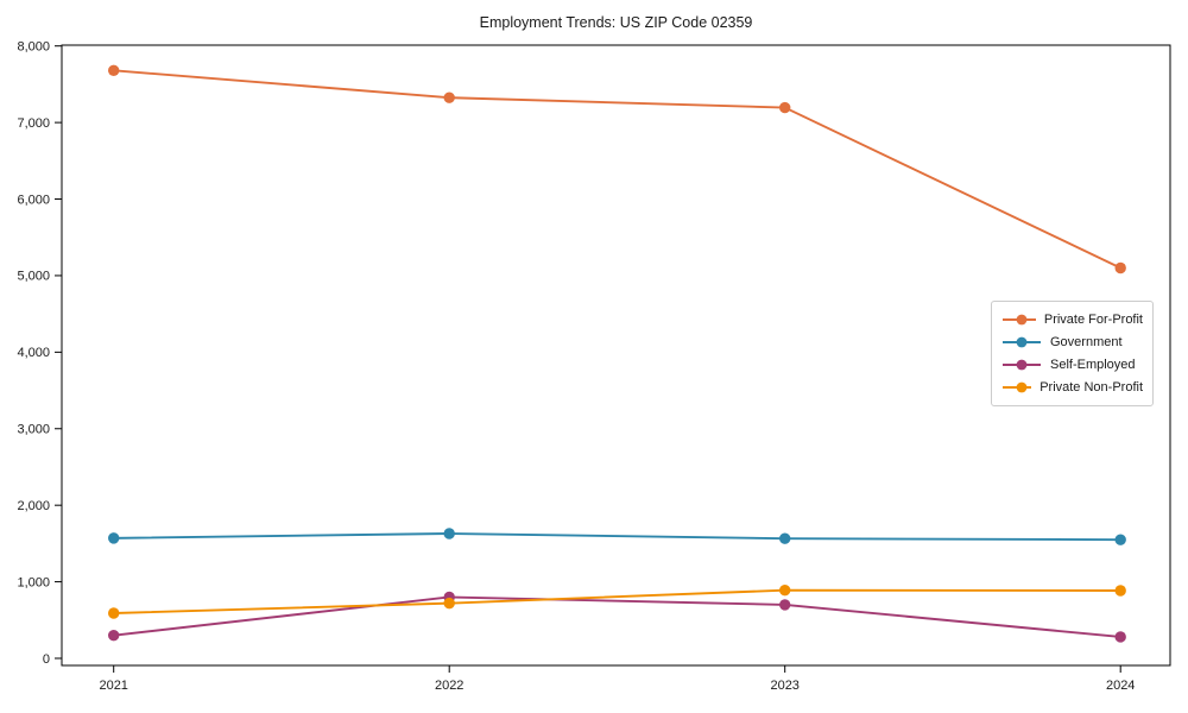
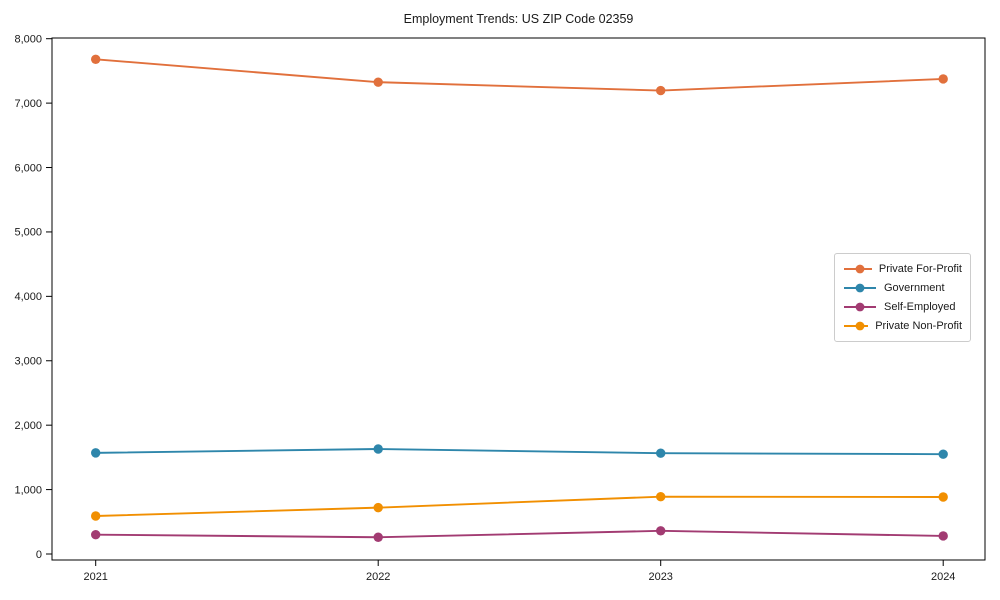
Self-Employed/2022: 800 -> 300
Self-Employed/2023: 700 -> 400
Private For-Profit/2024: 5100 -> 7400
